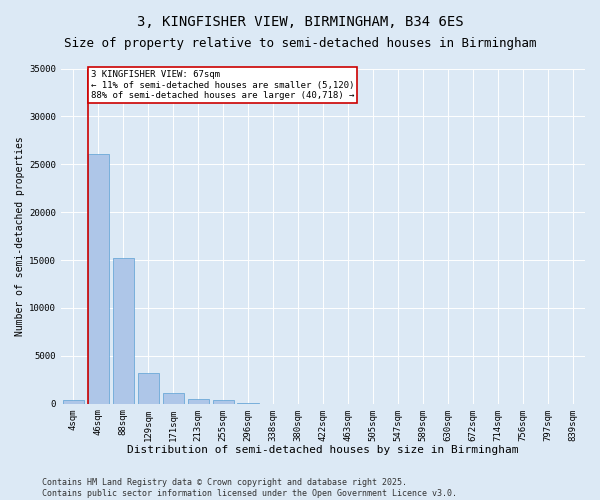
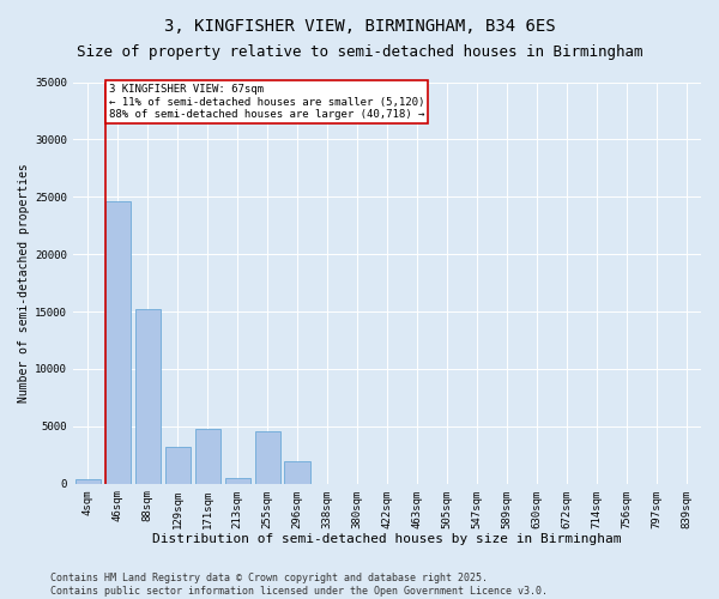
46sqm: 26100 -> 24600
171sqm: 1100 -> 4800
255sqm: 400 -> 4600
296sqm: 100 -> 2000
